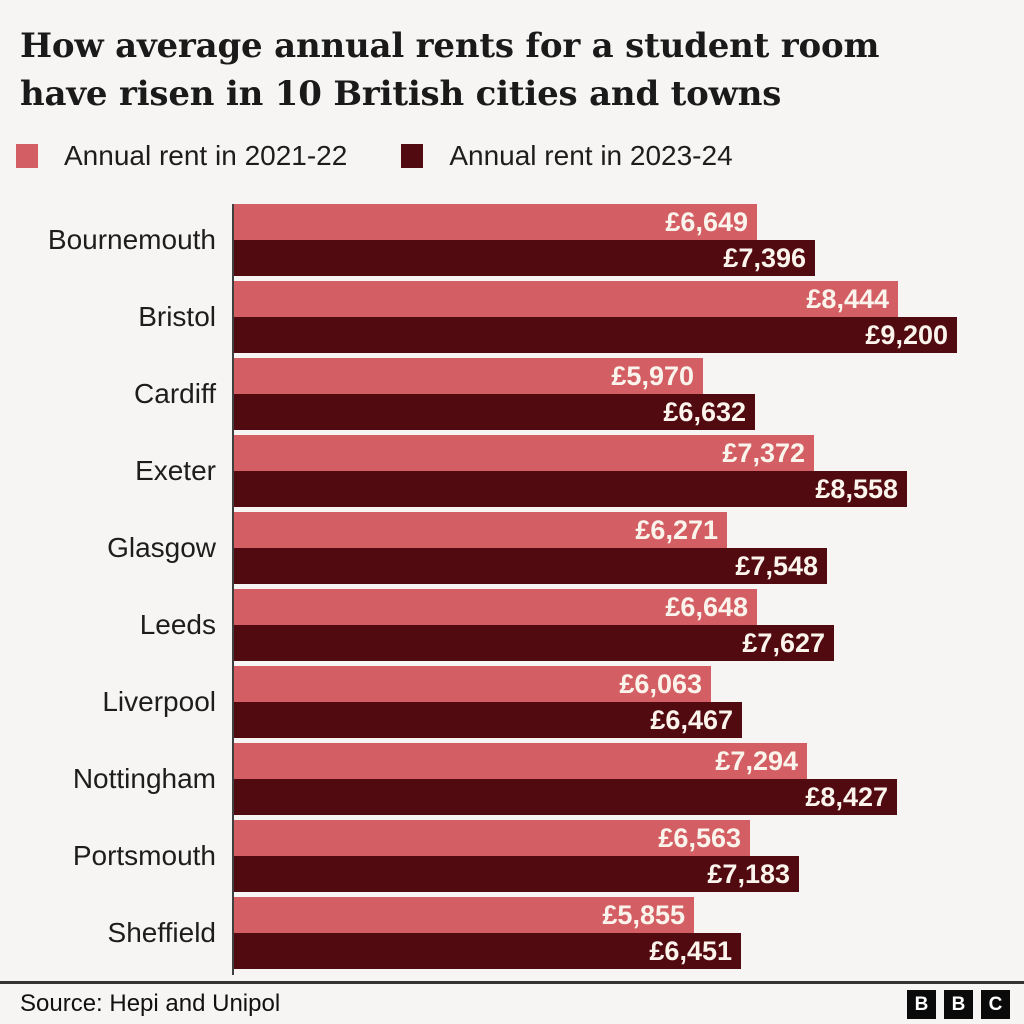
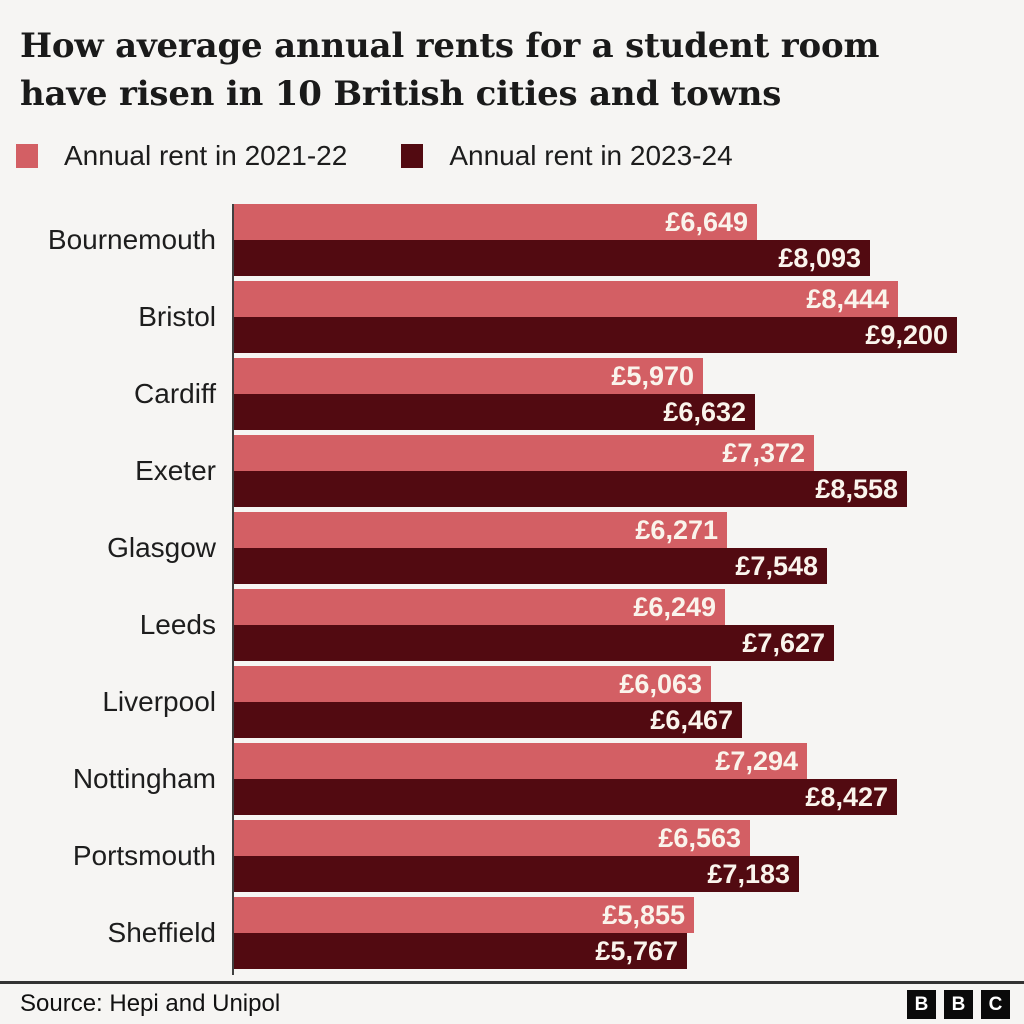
Annual rent in 2023-24/Bournemouth: £7,396 -> £8,093
Annual rent in 2021-22/Leeds: £6,648 -> £6,249
Annual rent in 2023-24/Sheffield: £6,451 -> £5,767
